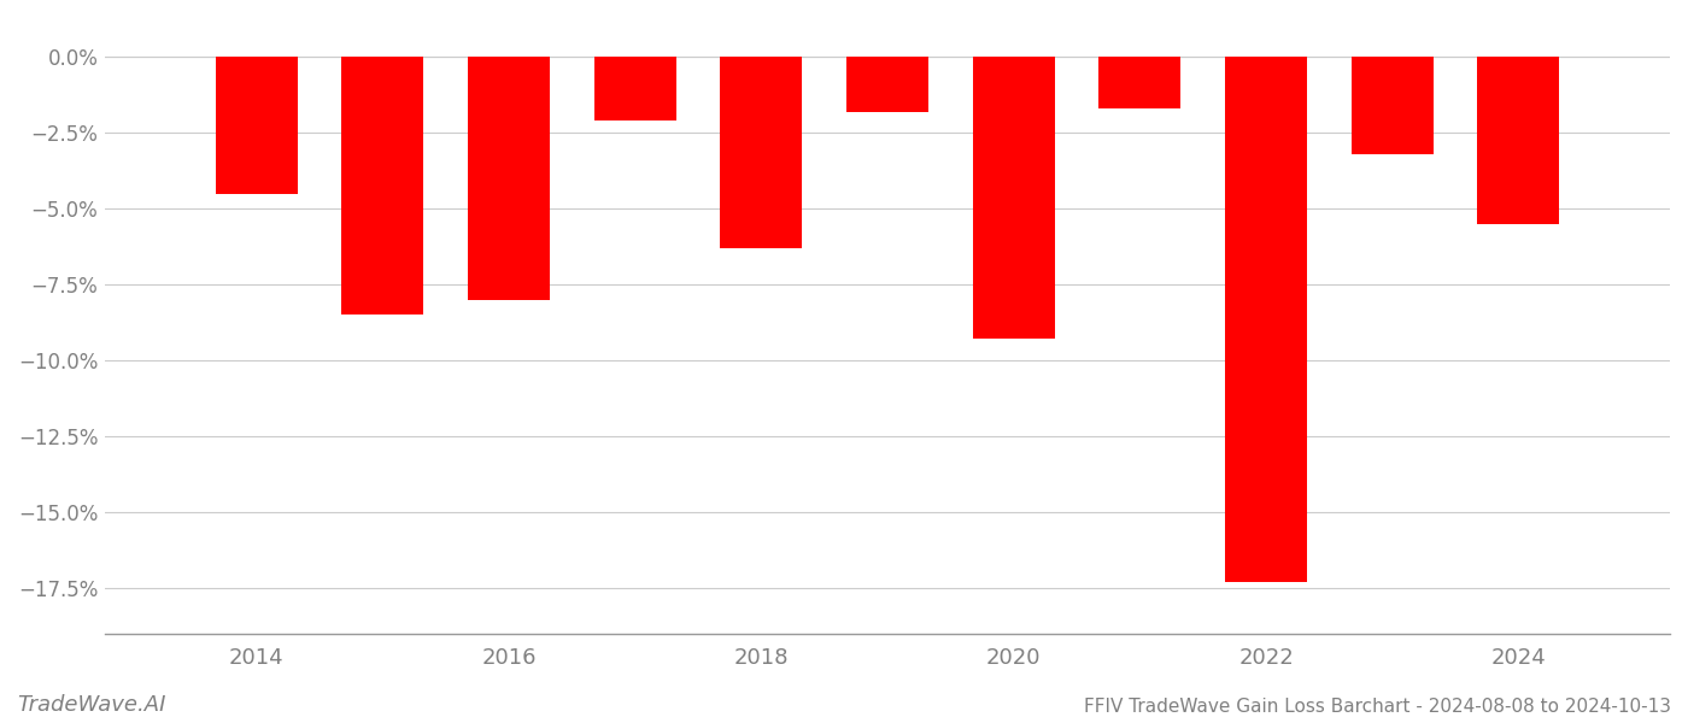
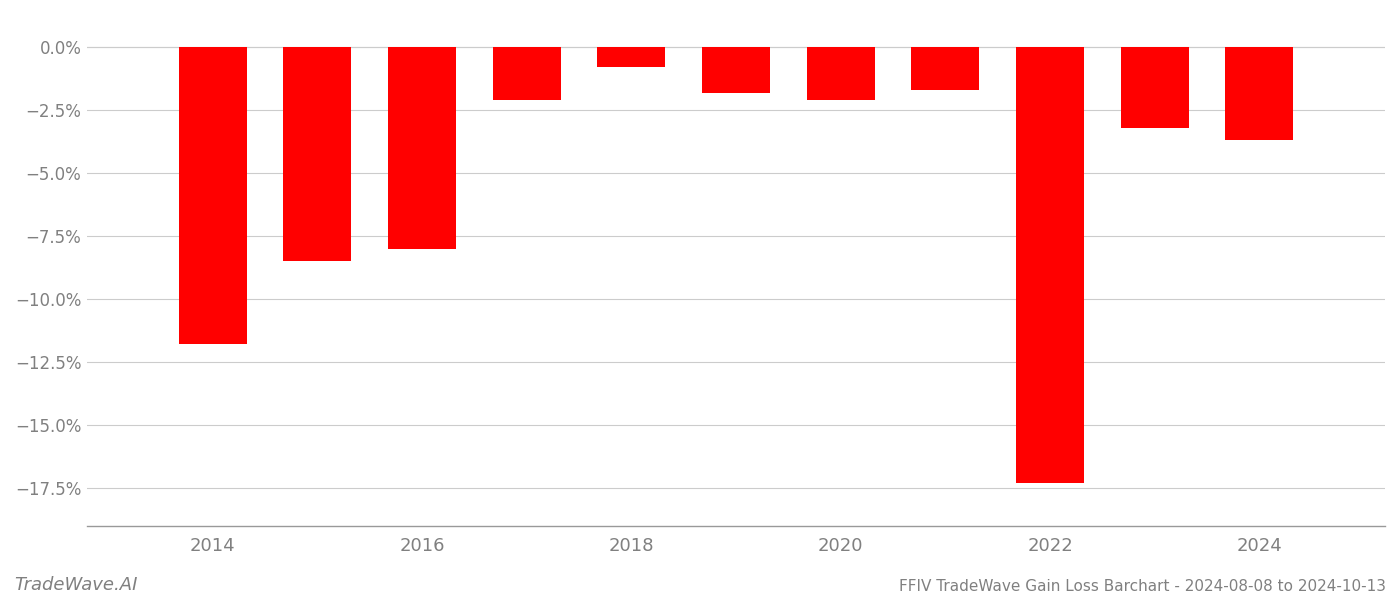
2014: -4.5% -> -11.8%
2018: -6.3% -> -0.8%
2020: -9.3% -> -2.1%
2024: -5.5% -> -3.7%
